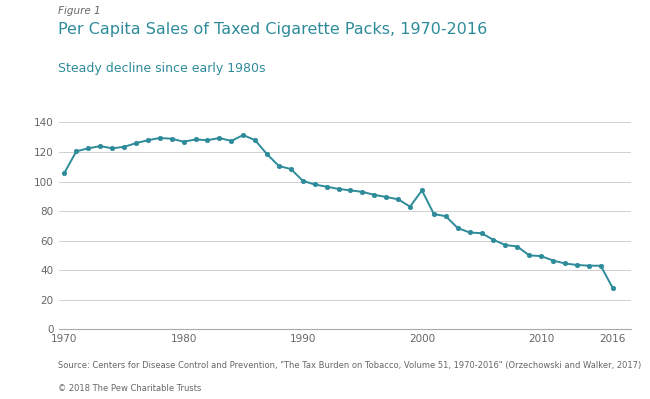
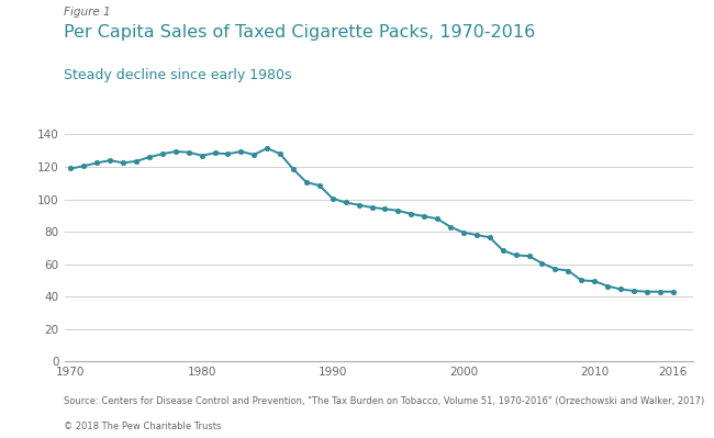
1970: 106 -> 119
2000: 94 -> 80
2016: 28 -> 43
